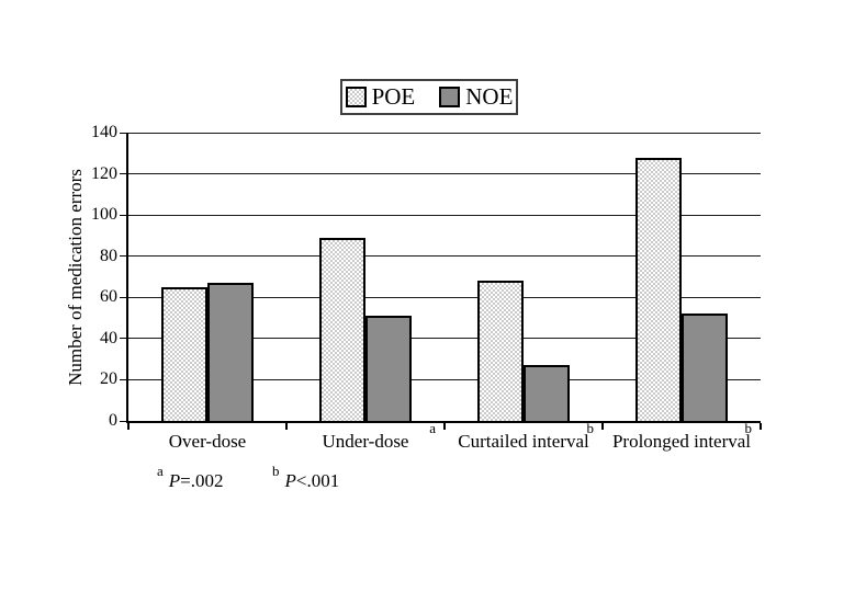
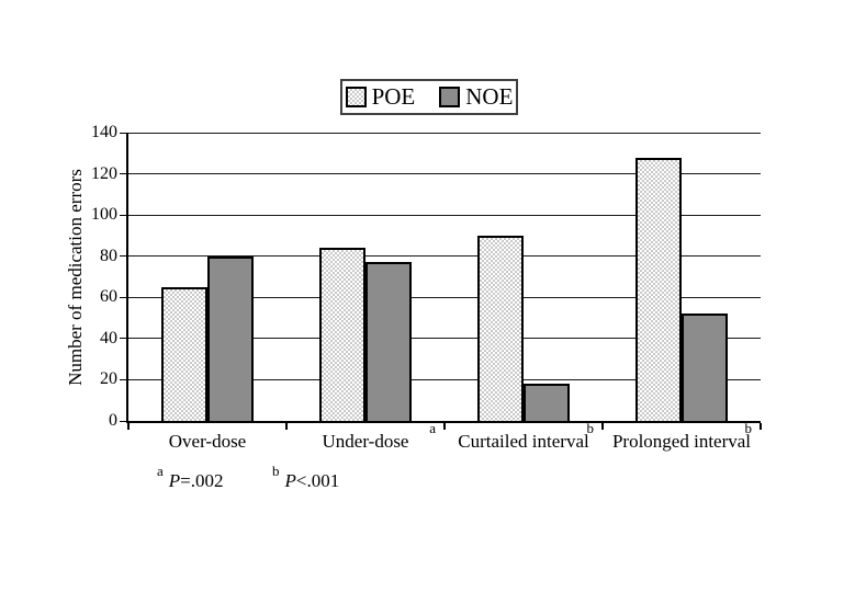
NOE/Over-dose: 67 -> 80
POE/Under-dose: 89 -> 84
NOE/Under-dose: 51 -> 77
POE/Curtailed interval: 68 -> 90
NOE/Curtailed interval: 27 -> 18
